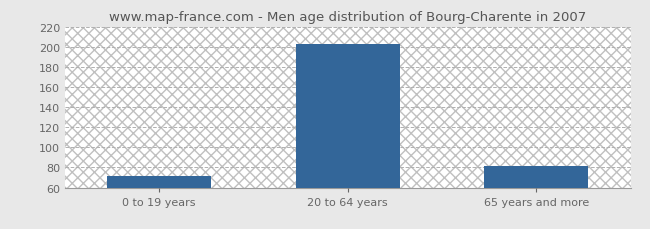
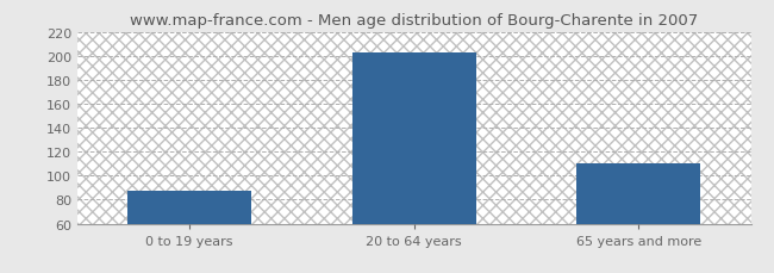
0 to 19 years: 72 -> 87
65 years and more: 81 -> 110
